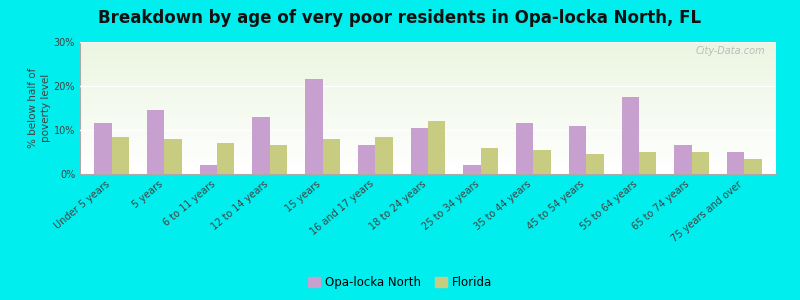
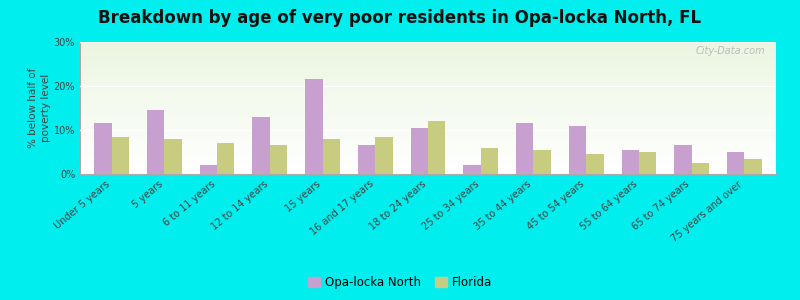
Opa-locka North/55 to 64 years: 17.5% -> 5.5%
Florida/65 to 74 years: 5.0% -> 2.5%
